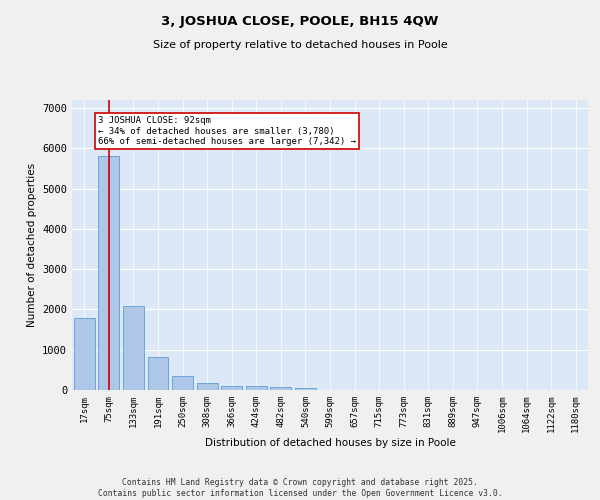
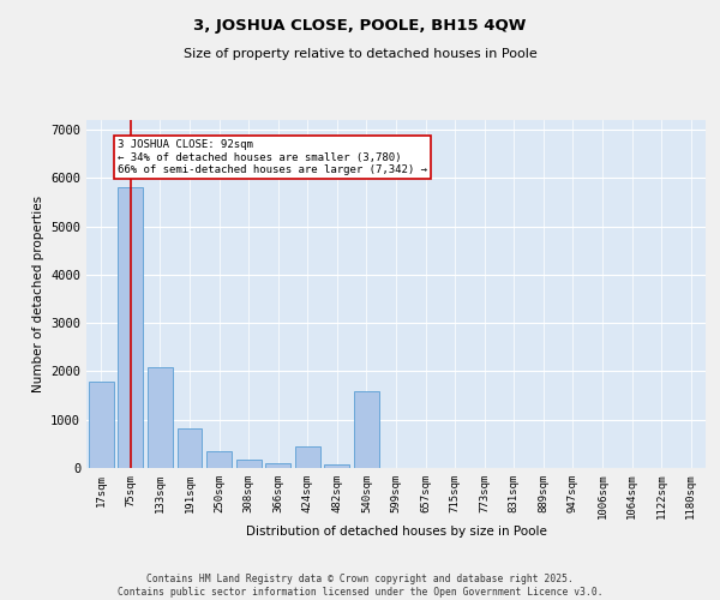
424sqm: 90 -> 450
540sqm: 60 -> 1600
